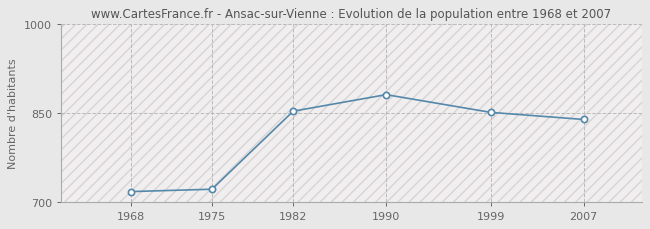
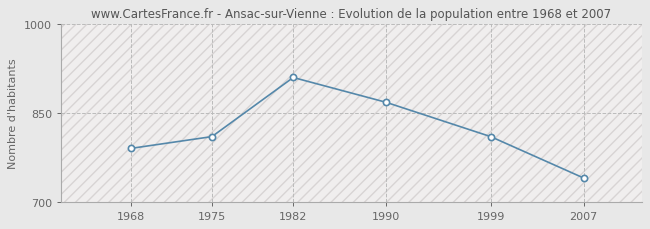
1968: 717 -> 790
1975: 721 -> 810
1982: 853 -> 910
1990: 881 -> 868
1999: 851 -> 810
2007: 839 -> 740
